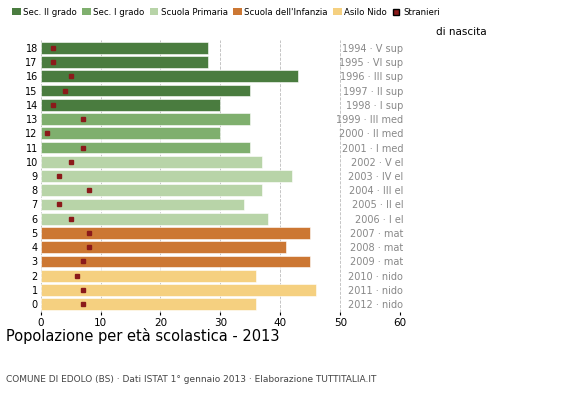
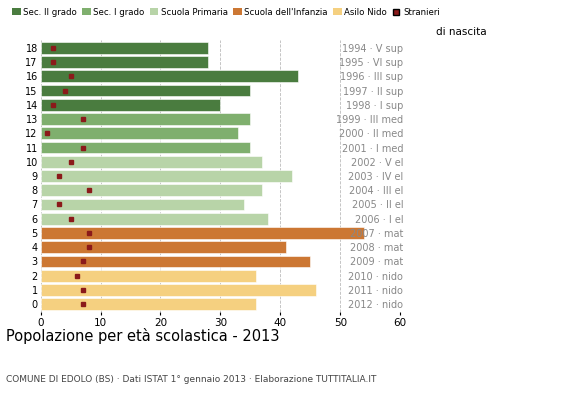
12: 30 -> 33
5: 45 -> 54
